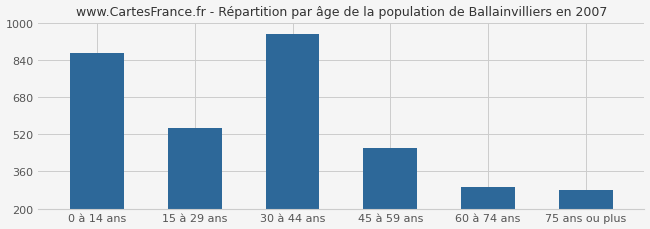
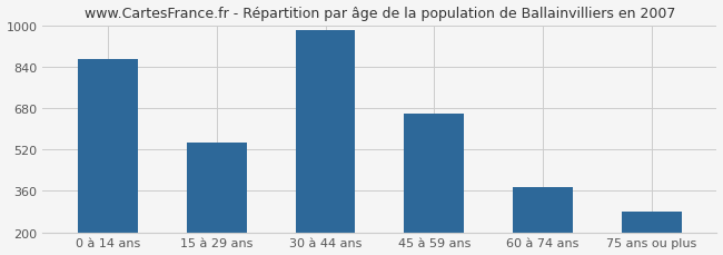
30 à 44 ans: 950 -> 984
45 à 59 ans: 460 -> 660
60 à 74 ans: 295 -> 375
